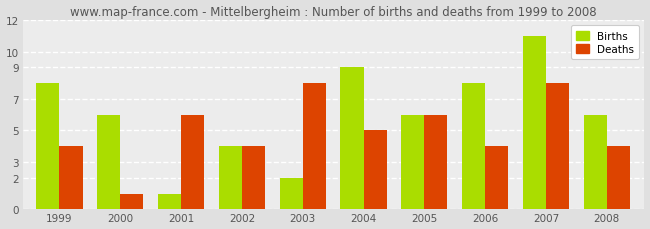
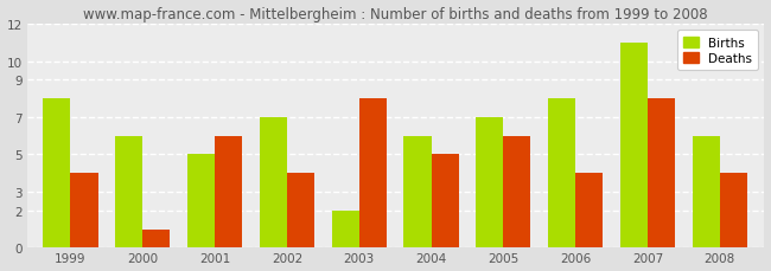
Births/2001: 1 -> 5
Births/2002: 4 -> 7
Births/2004: 9 -> 6
Births/2005: 6 -> 7
